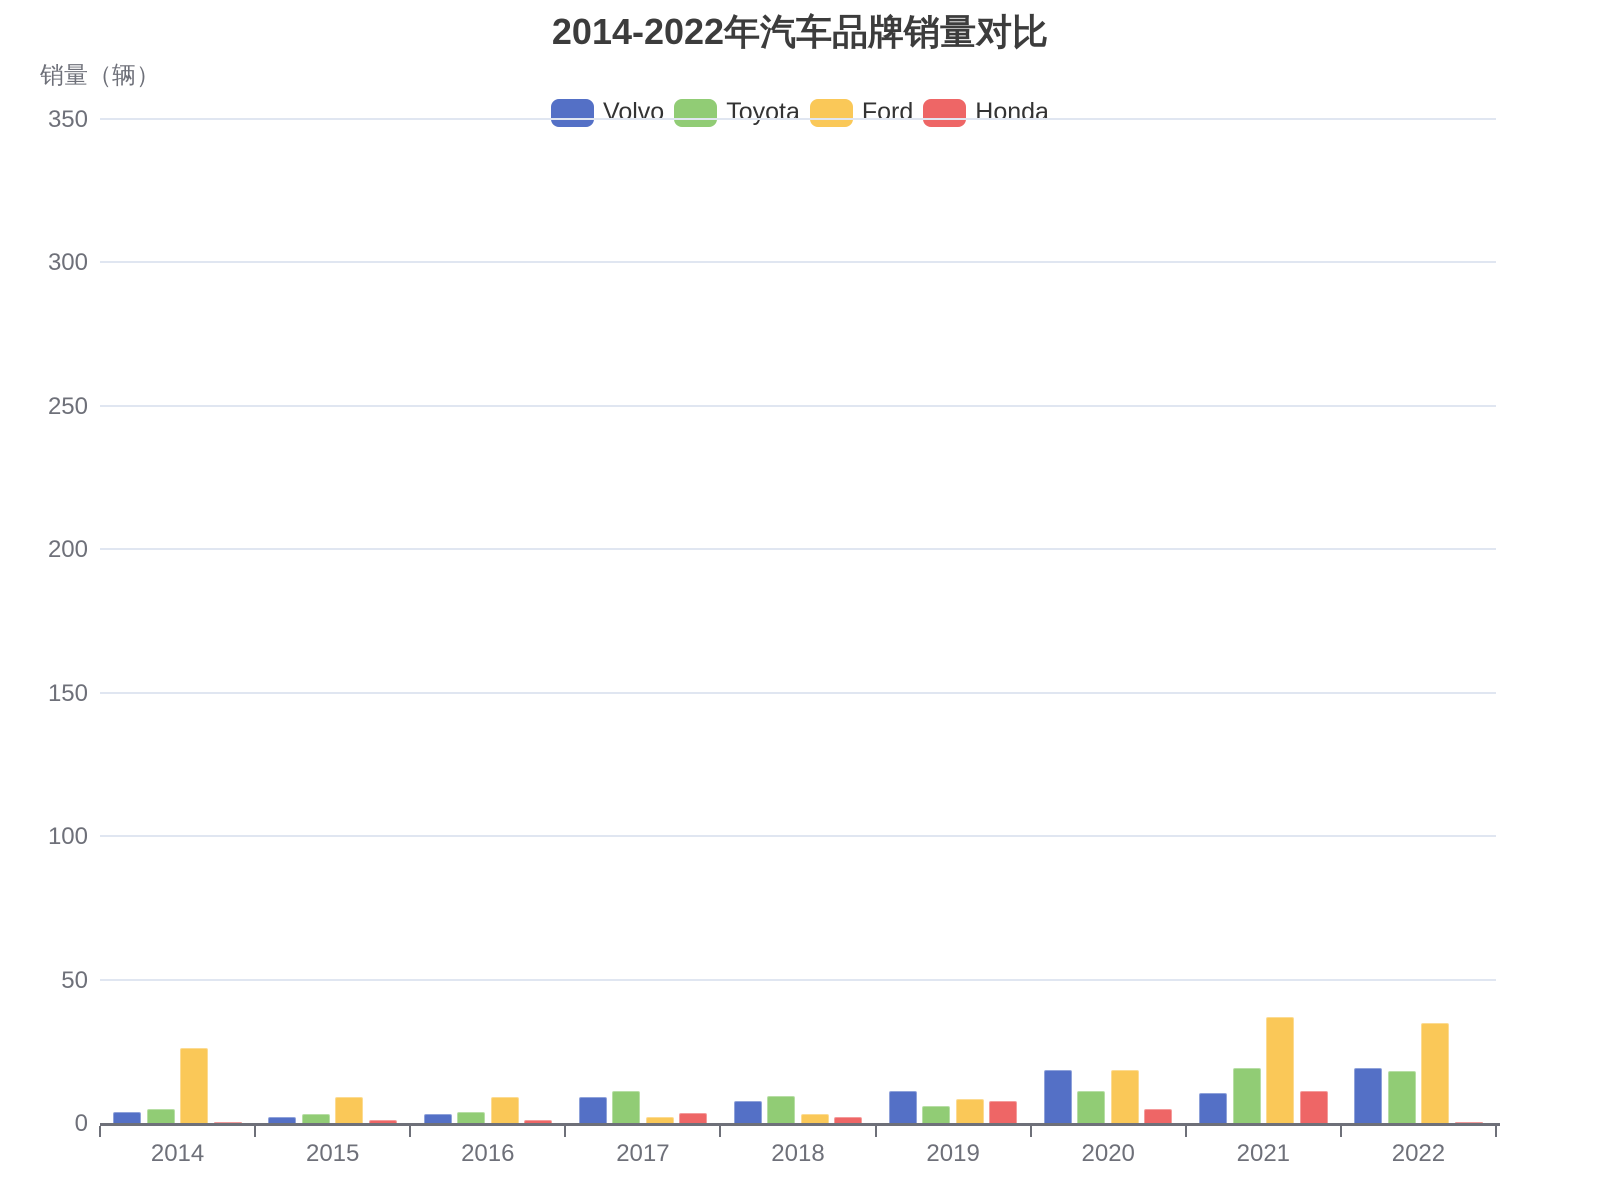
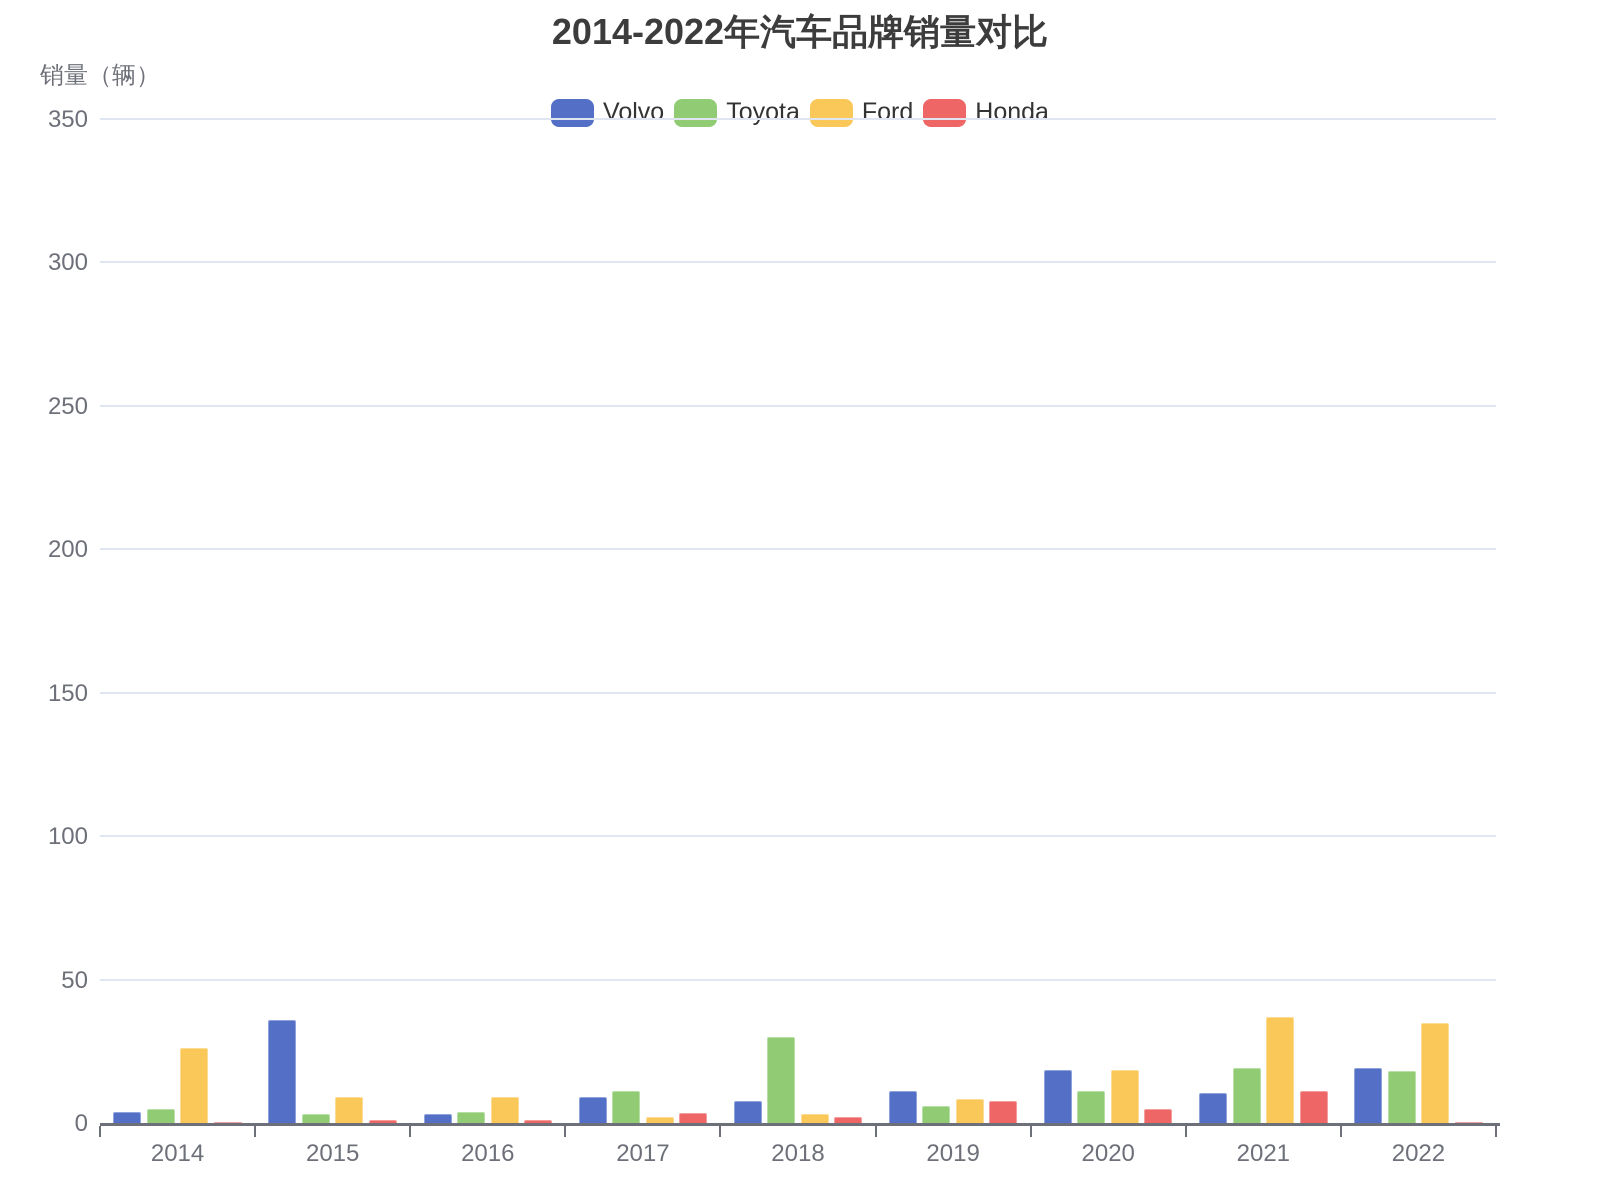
Volvo/2015: 2 -> 36
Toyota/2018: 10 -> 30
